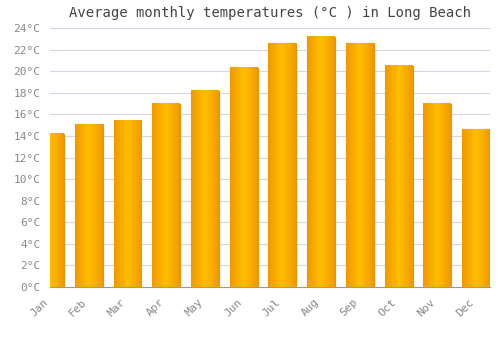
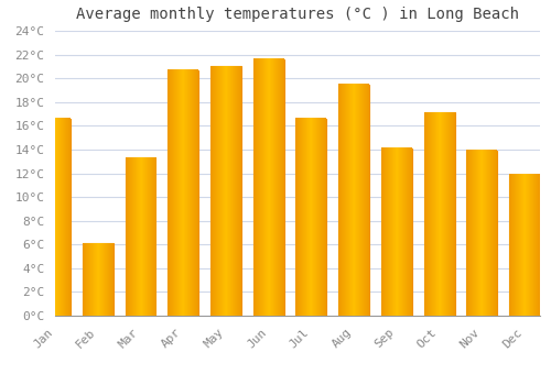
Jan: 14.2°C -> 16.6°C
Feb: 15.1°C -> 6.1°C
Mar: 15.4°C -> 13.3°C
Apr: 17.0°C -> 20.7°C
May: 18.2°C -> 21.0°C
Jun: 20.3°C -> 21.6°C
Jul: 22.6°C -> 16.6°C
Aug: 23.2°C -> 19.5°C
Sep: 22.6°C -> 14.1°C
Oct: 20.5°C -> 17.1°C
Nov: 17.0°C -> 13.9°C
Dec: 14.6°C -> 11.9°C
